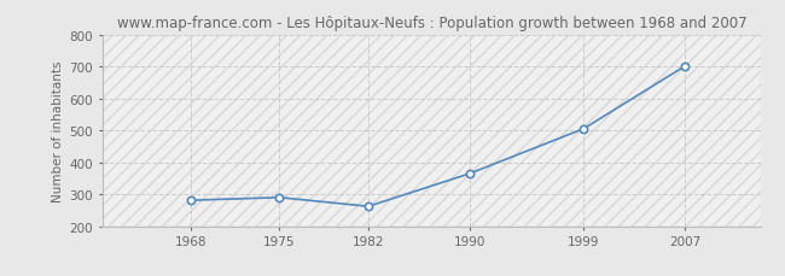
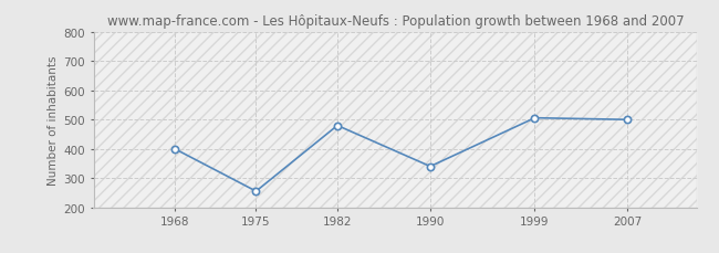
1968: 281 -> 400
1975: 290 -> 255
1982: 262 -> 480
1990: 365 -> 340
2007: 703 -> 500
